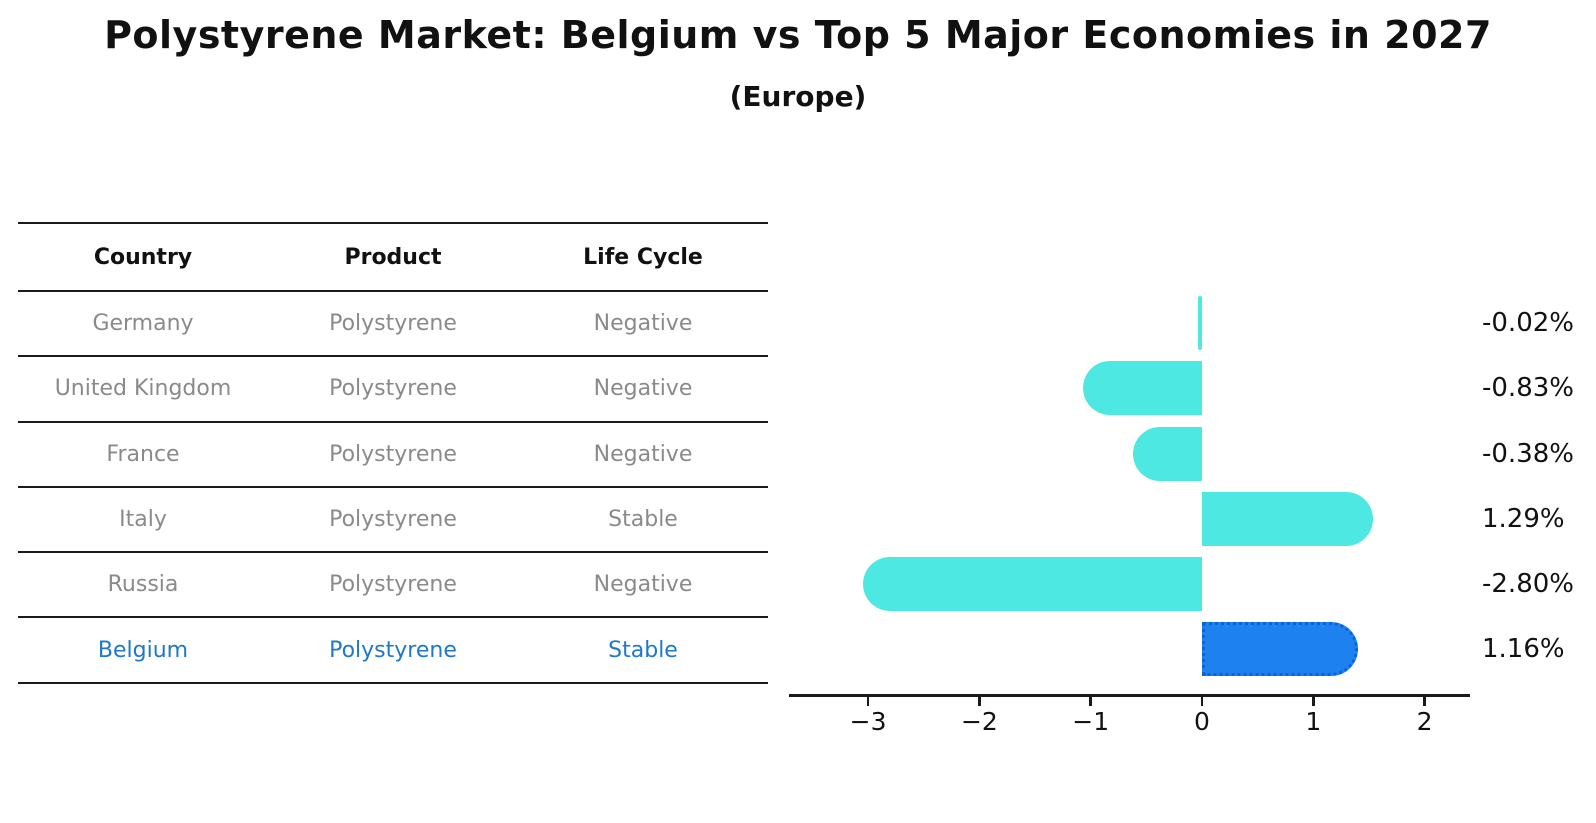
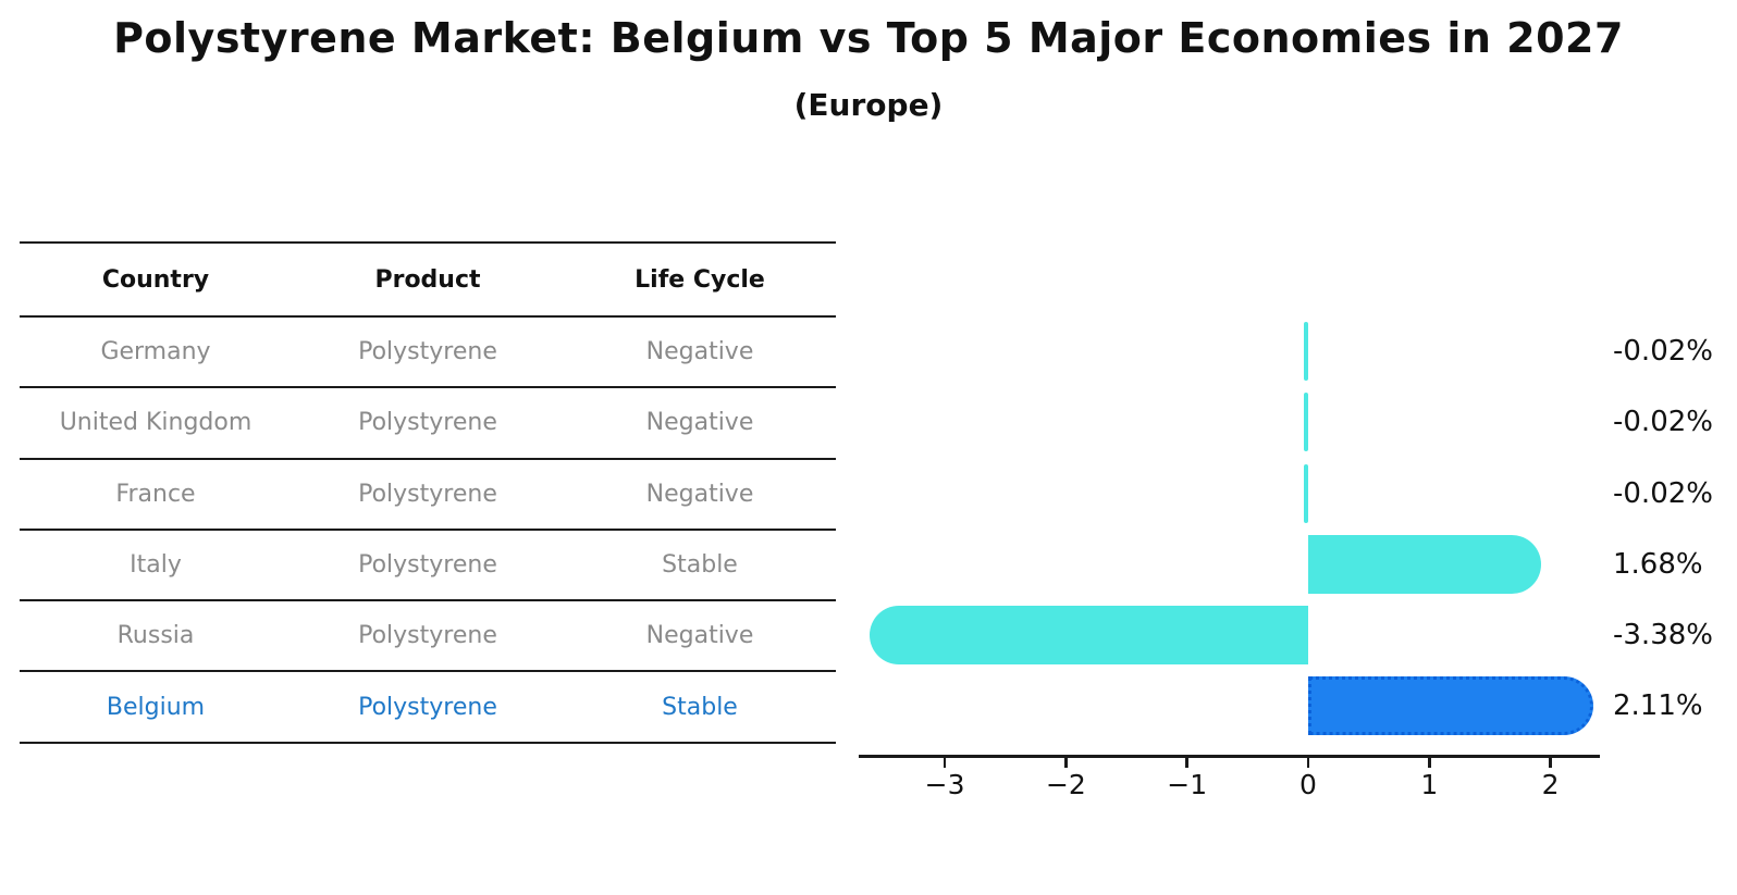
United Kingdom: -0.83% -> -0.02%
France: -0.38% -> -0.02%
Italy: 1.29% -> 1.68%
Russia: -2.80% -> -3.38%
Belgium: 1.16% -> 2.11%
